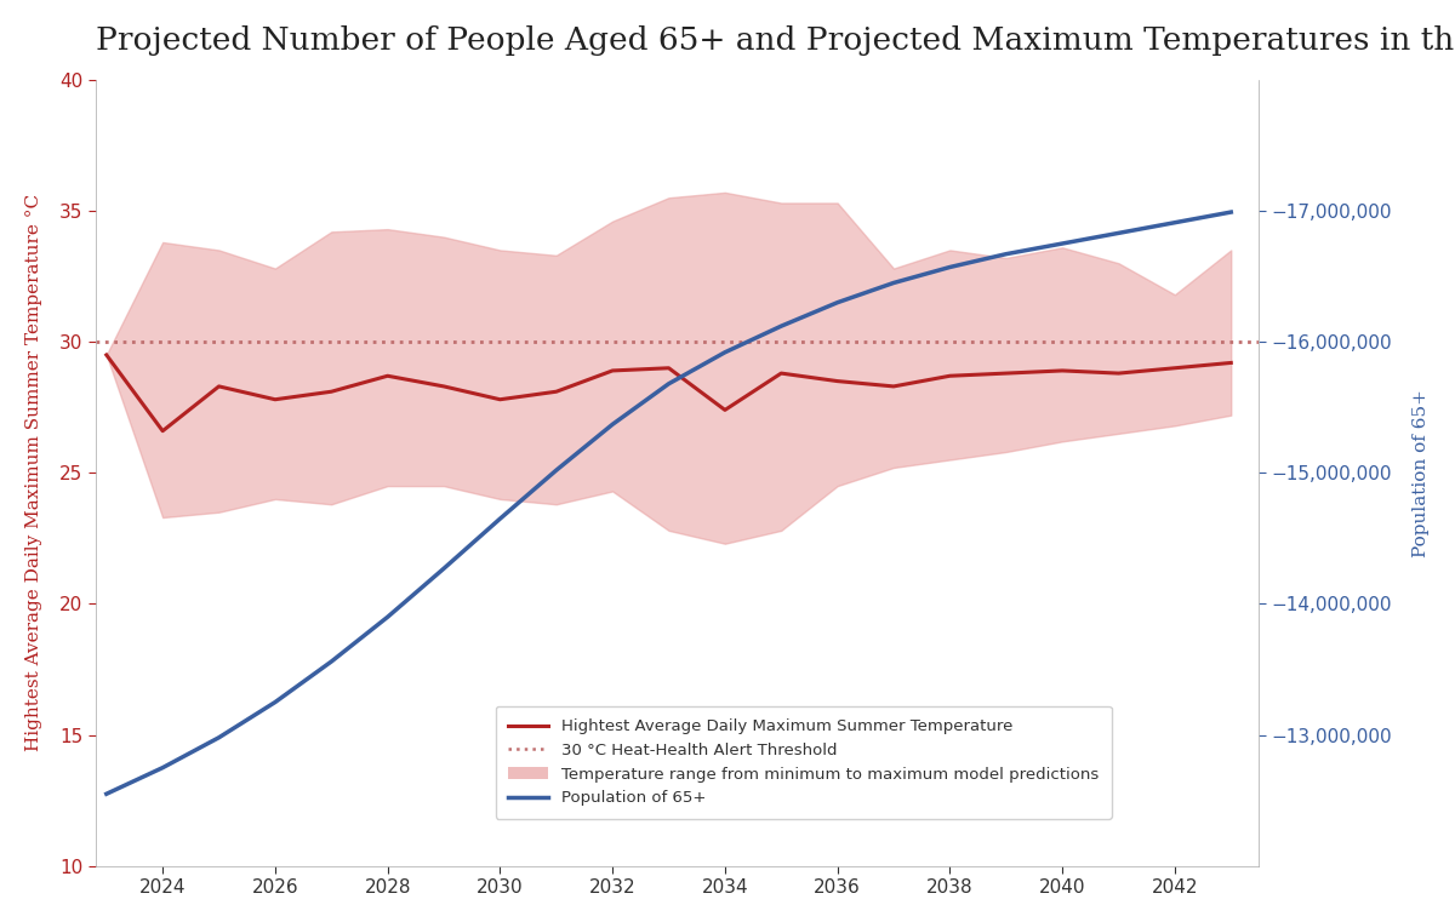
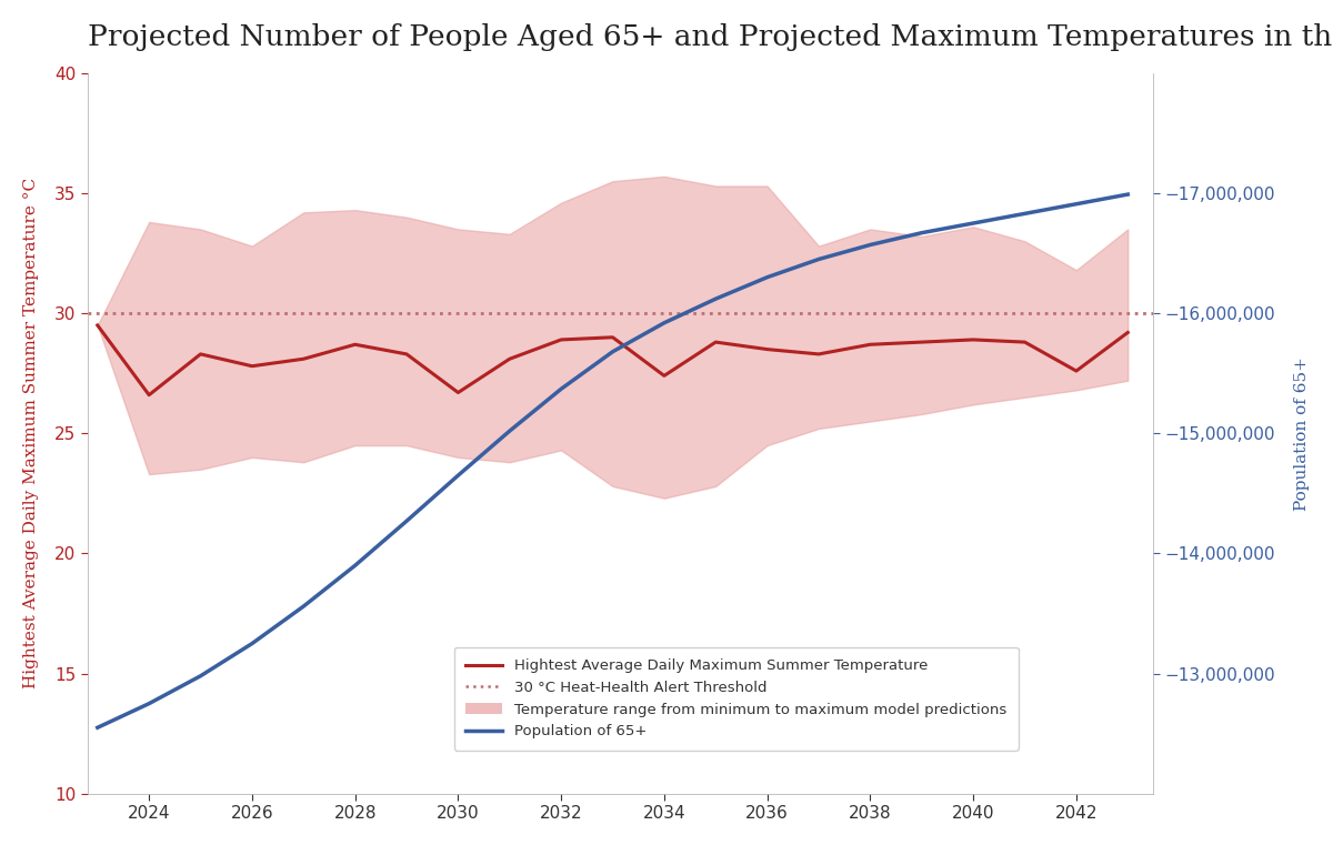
Hightest Average Daily Maximum Summer Temperature/2030: 27.8 -> 26.7
Hightest Average Daily Maximum Summer Temperature/2042: 29.0 -> 27.6
